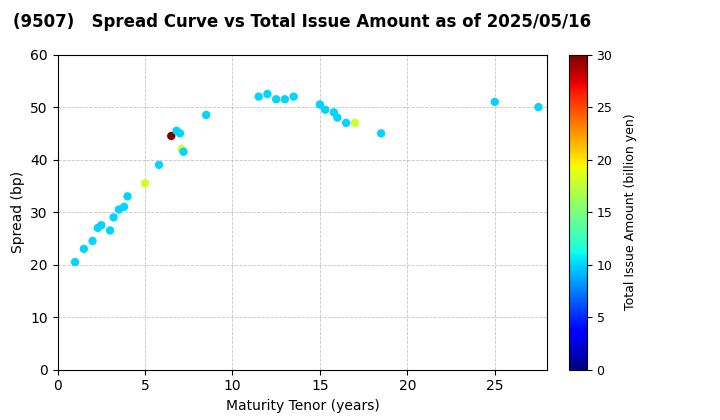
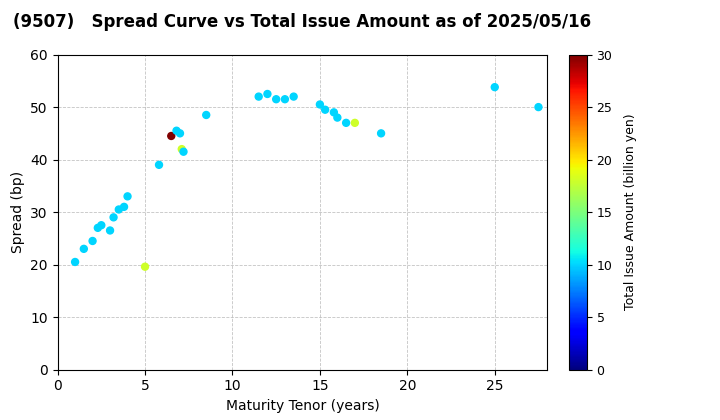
5: 35.5 -> 19.6
25: 51.0 -> 53.8
